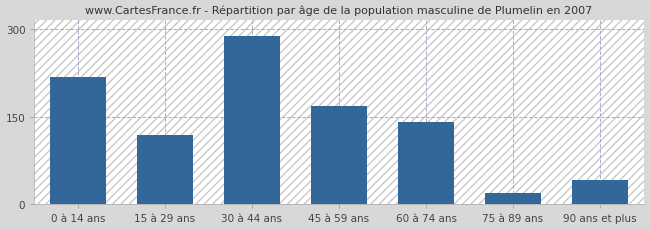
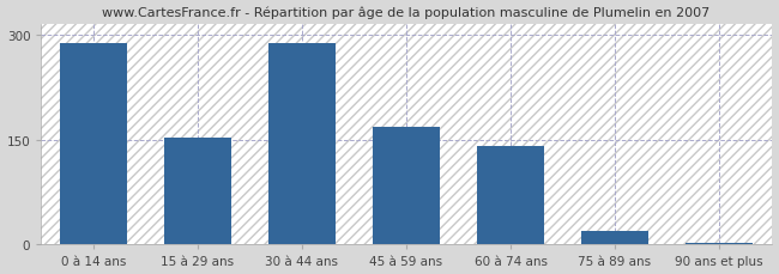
0 à 14 ans: 218 -> 287
15 à 29 ans: 118 -> 152
90 ans et plus: 42 -> 2
